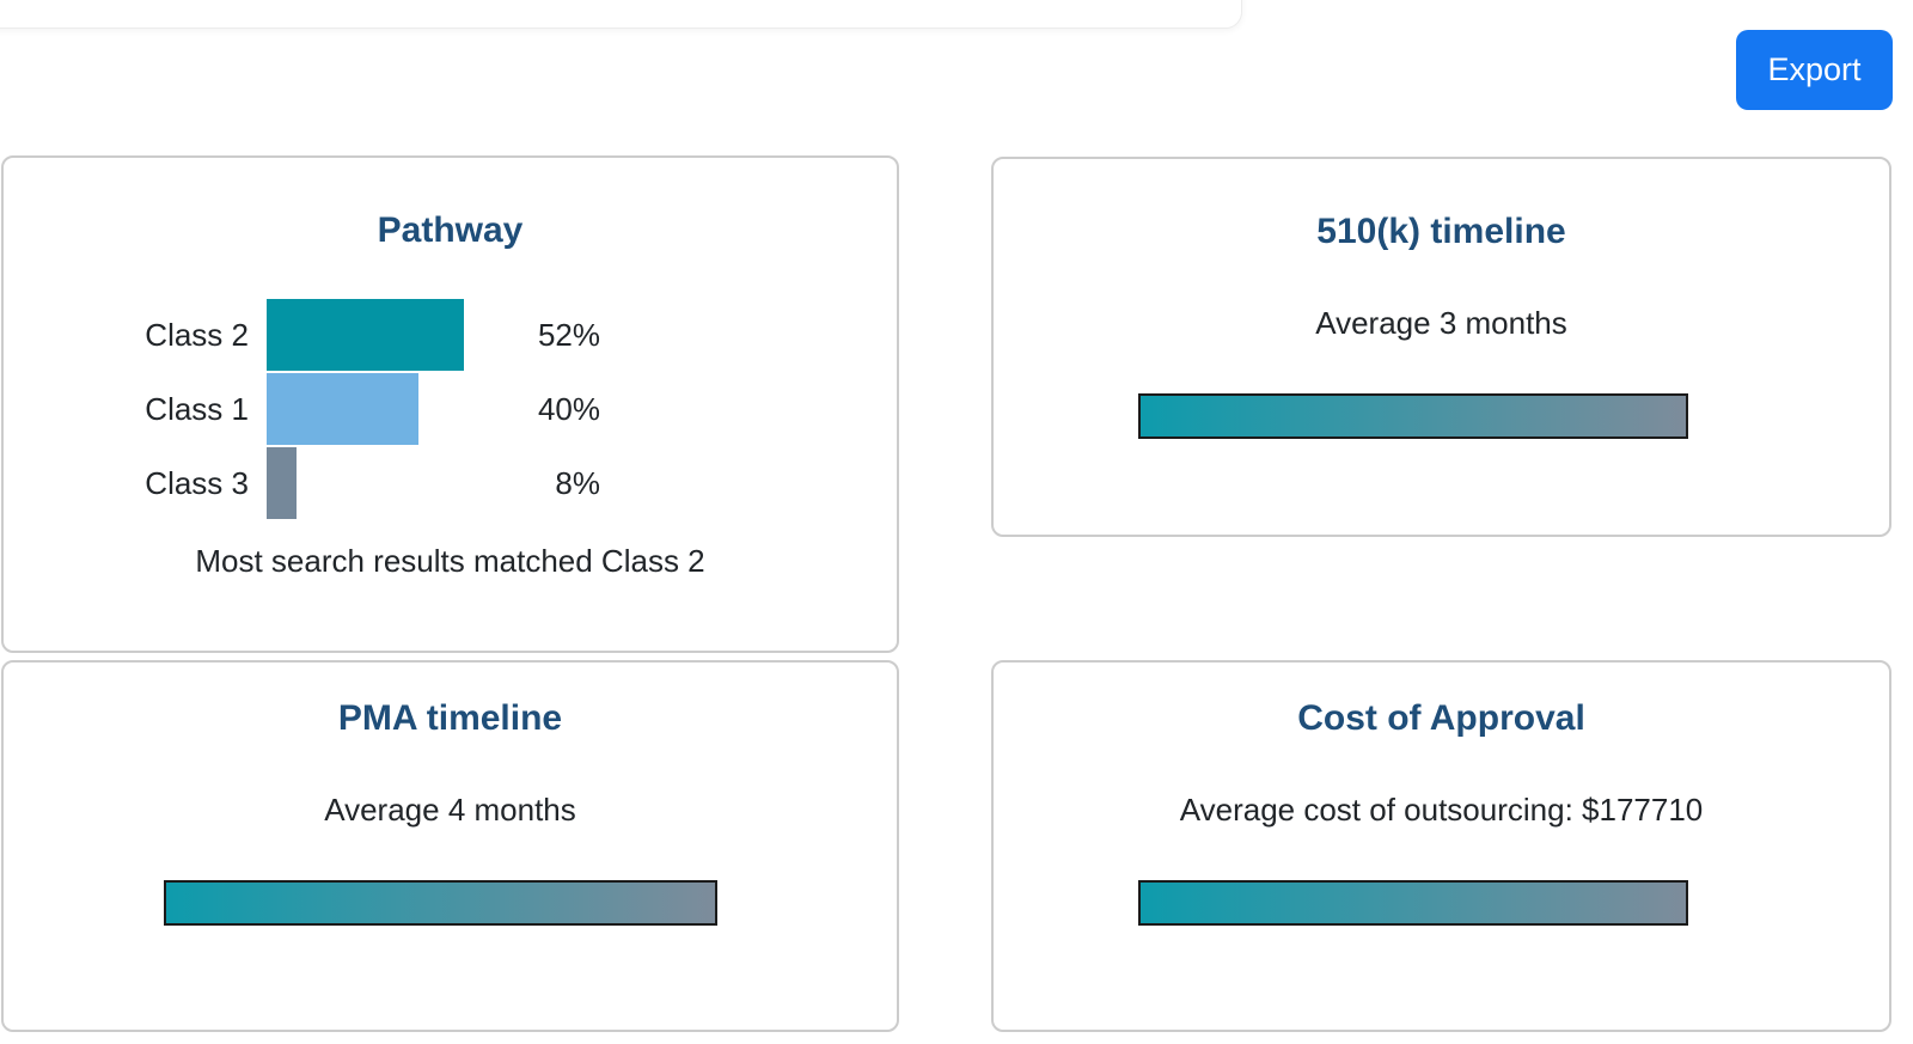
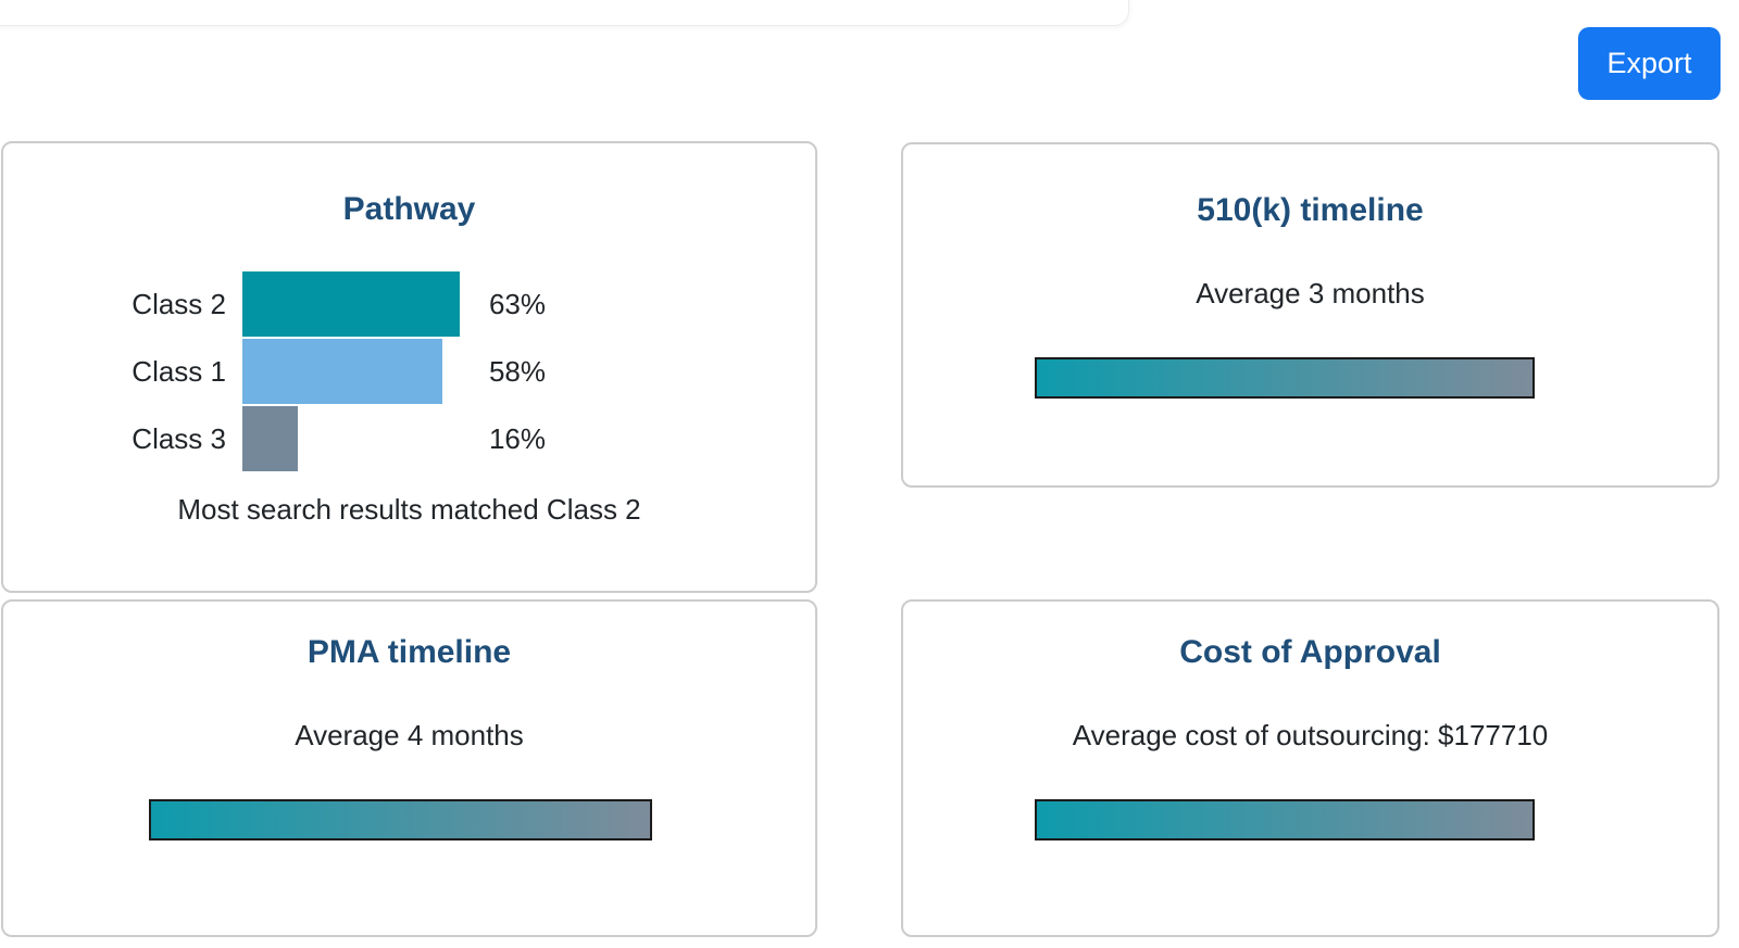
Pathway/Class 2: 52% -> 63%
Pathway/Class 1: 40% -> 58%
Pathway/Class 3: 8% -> 16%
